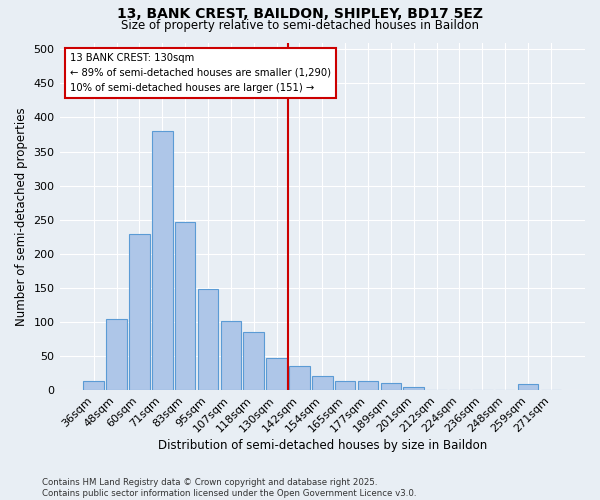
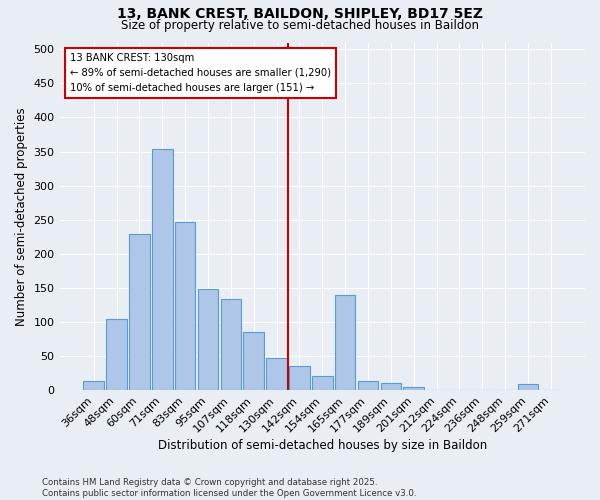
71sqm: 380 -> 354
107sqm: 102 -> 134
165sqm: 14 -> 140
